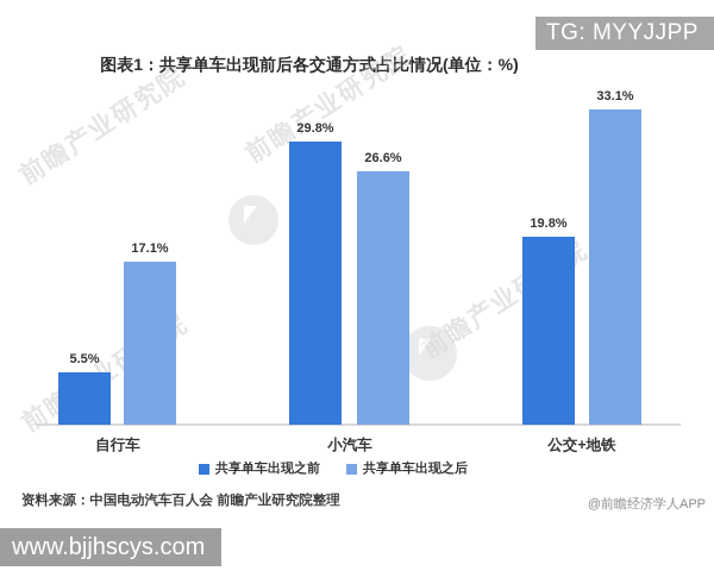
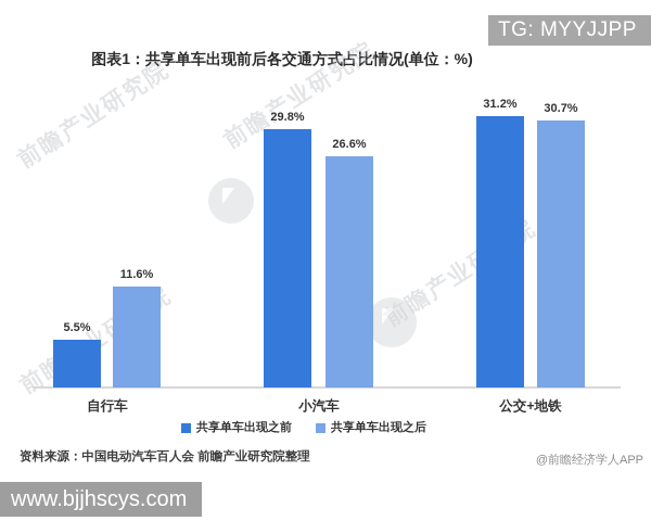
共享单车出现之后/自行车: 17.1% -> 11.6%
共享单车出现之前/公交+地铁: 19.8% -> 31.2%
共享单车出现之后/公交+地铁: 33.1% -> 30.7%
